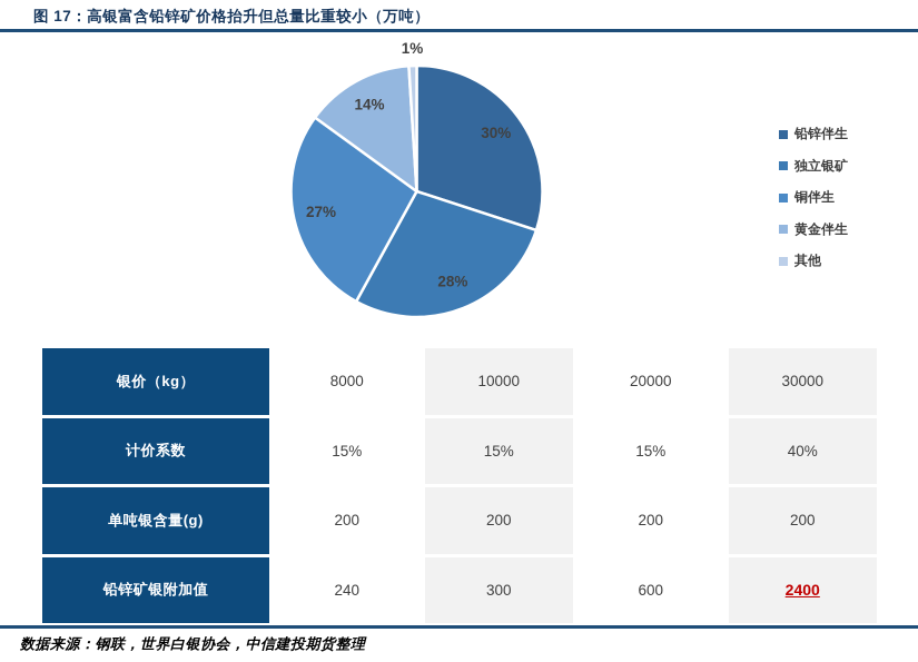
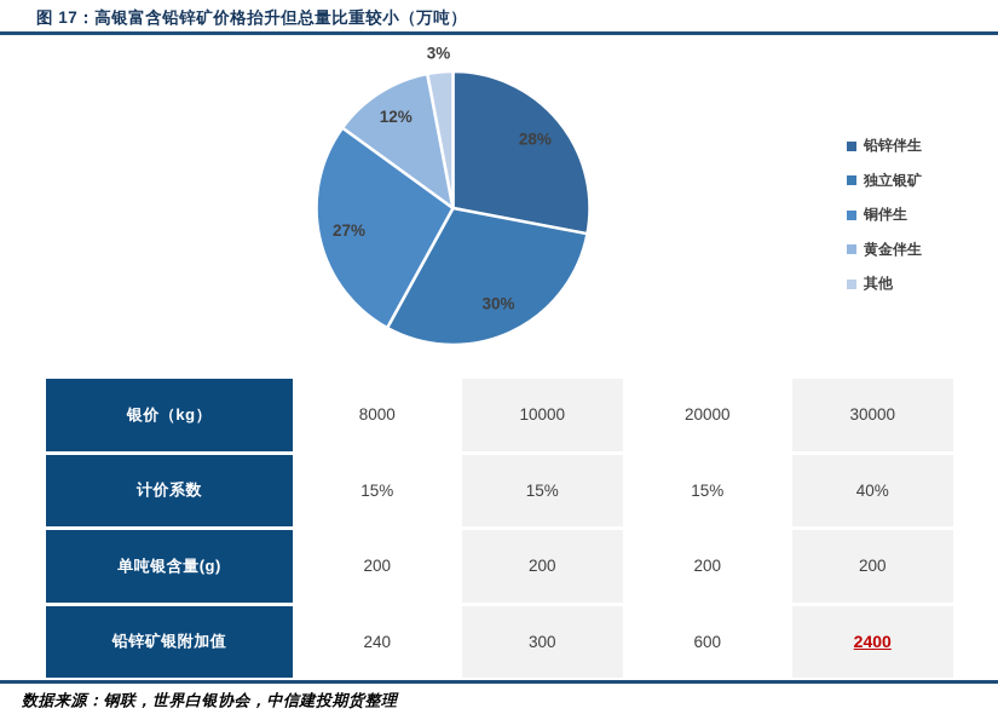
铅锌伴生: 30% -> 28%
独立银矿: 28% -> 30%
黄金伴生: 14% -> 12%
其他: 1% -> 3%
